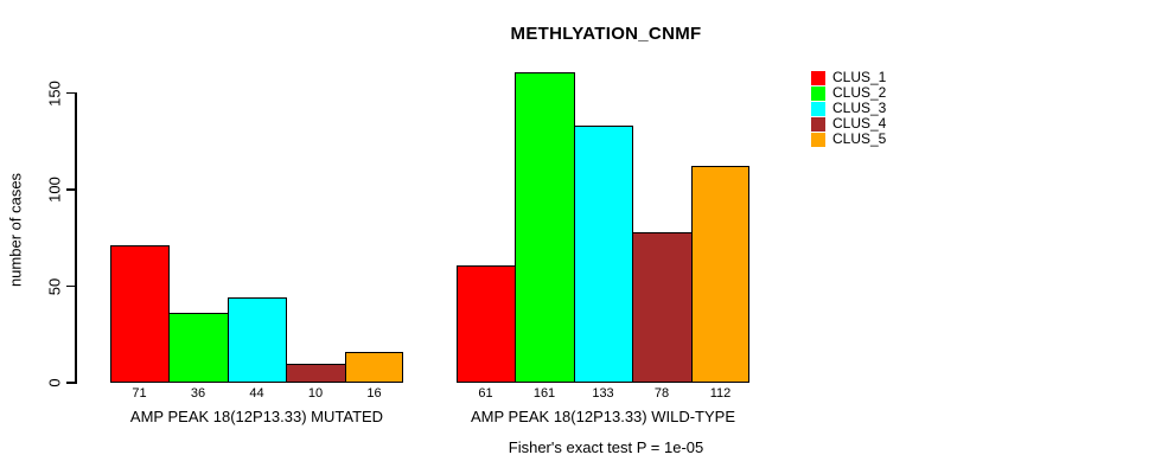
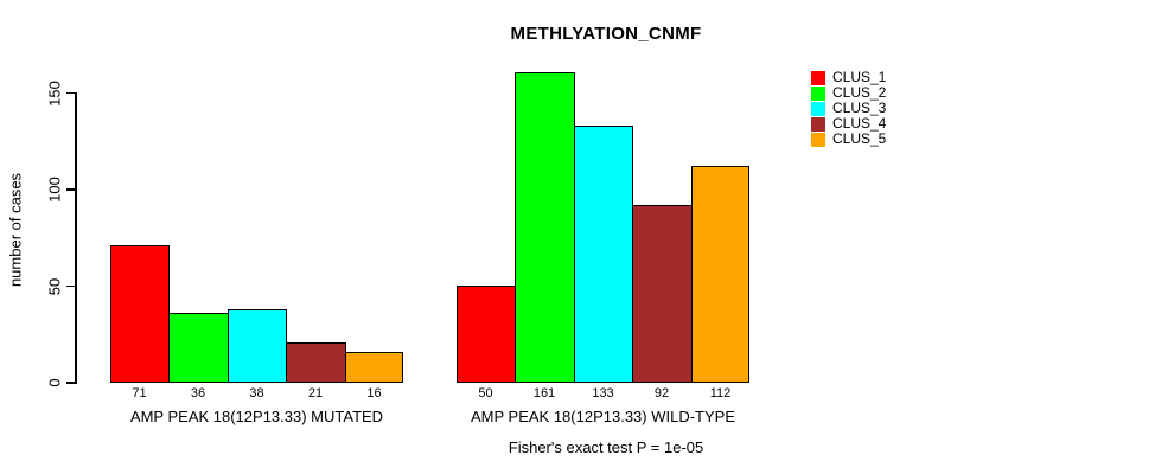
CLUS_3/AMP PEAK 18(12P13.33) MUTATED: 44 -> 38
CLUS_4/AMP PEAK 18(12P13.33) MUTATED: 10 -> 21
CLUS_1/AMP PEAK 18(12P13.33) WILD-TYPE: 61 -> 50
CLUS_4/AMP PEAK 18(12P13.33) WILD-TYPE: 78 -> 92
